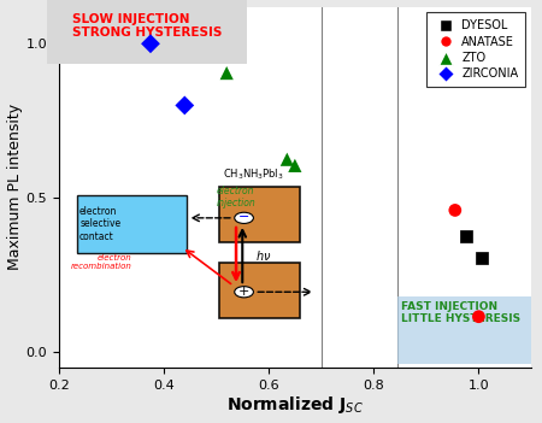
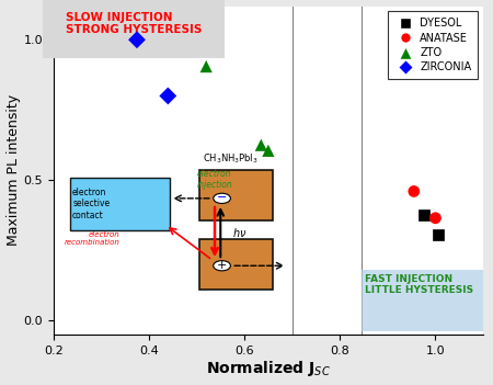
ANATASE/1.0: 0.115 -> 0.365
